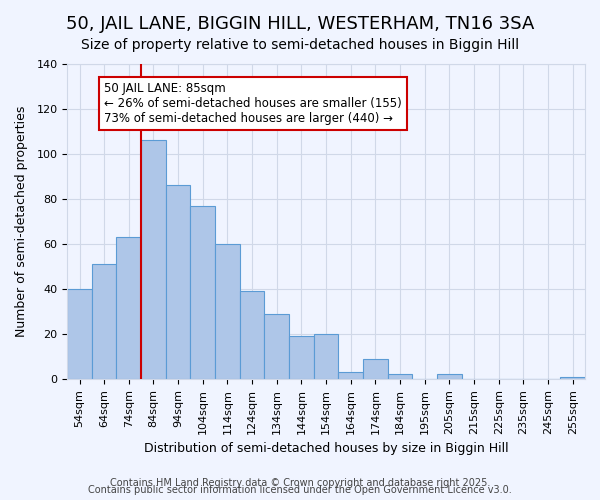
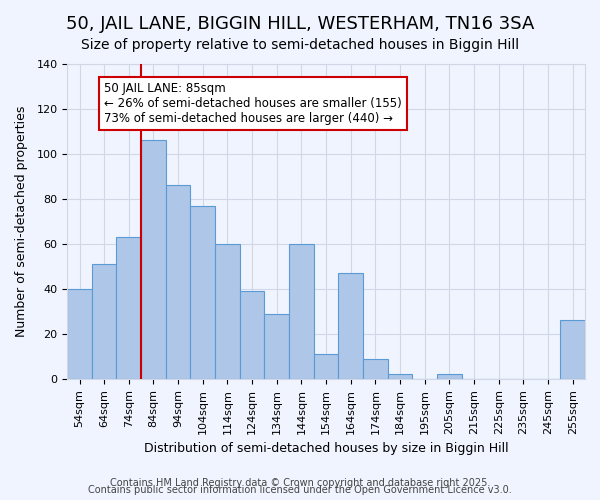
144sqm: 19 -> 60
154sqm: 20 -> 11
164sqm: 3 -> 47
255sqm: 1 -> 26
